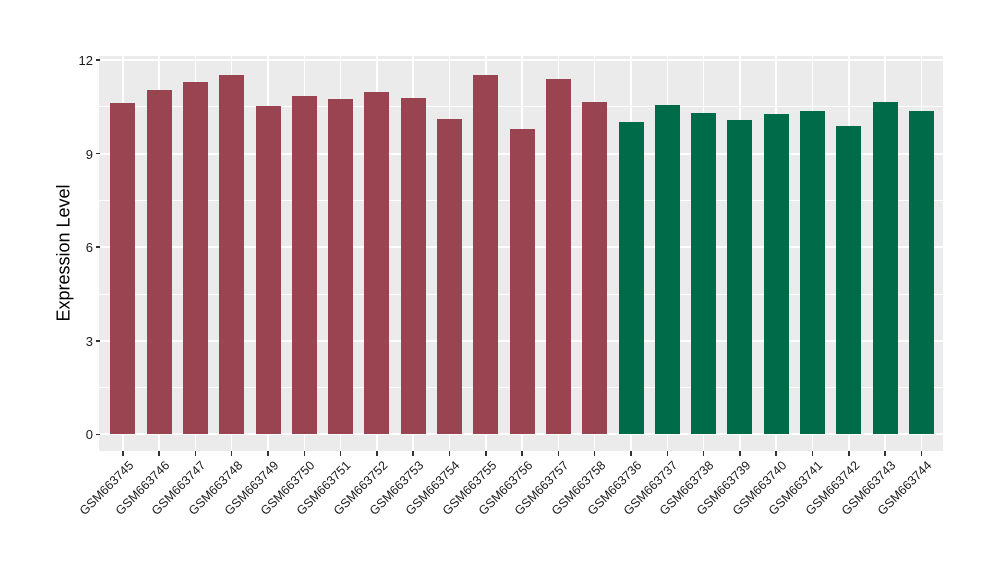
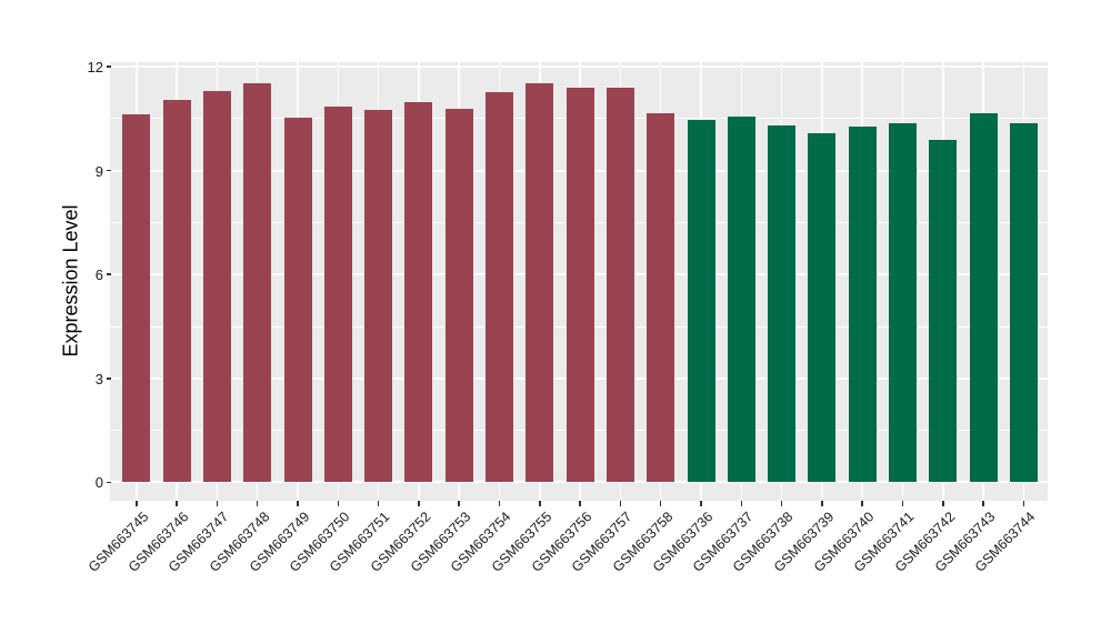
GSM663754: 10.1 -> 11.3
GSM663756: 9.8 -> 11.4
GSM663736: 10.0 -> 10.5
